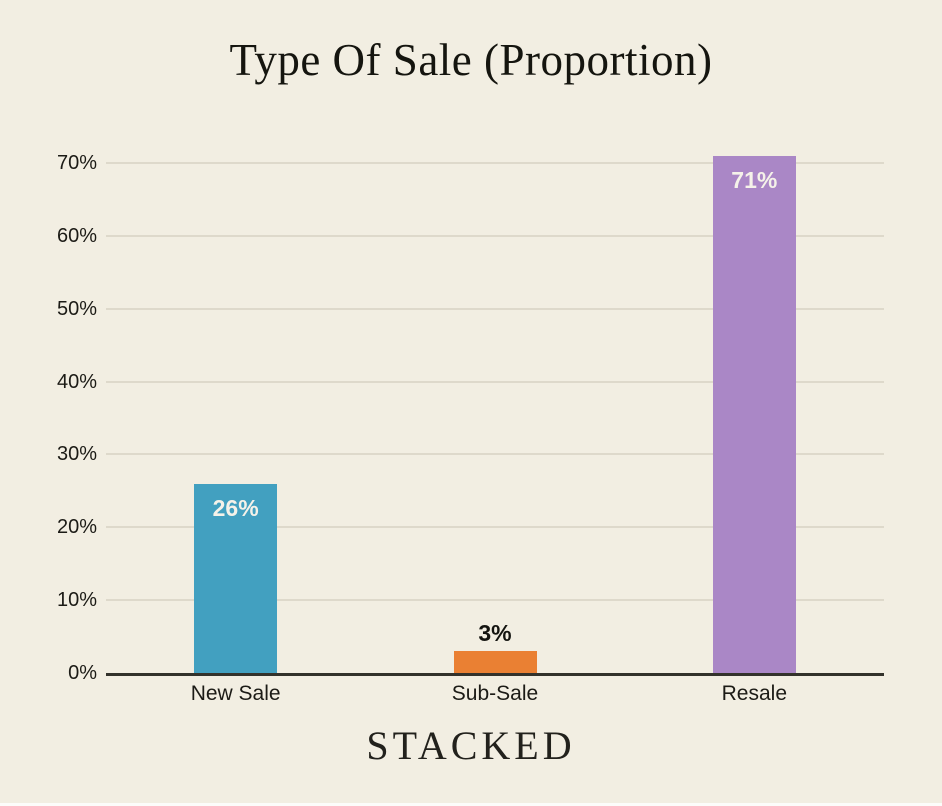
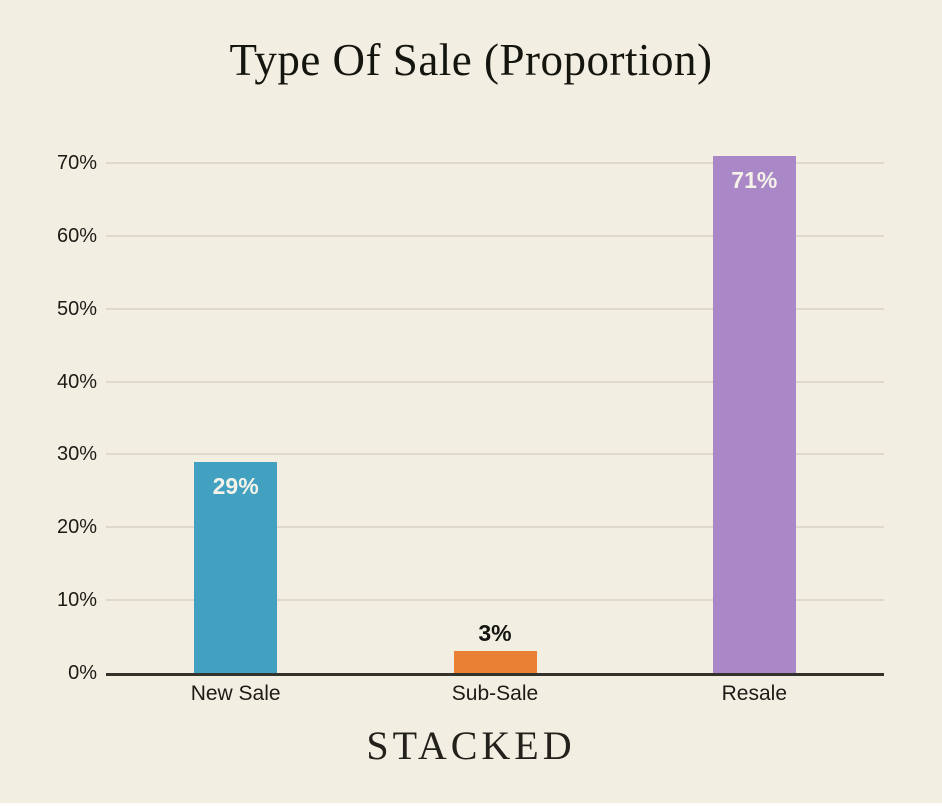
New Sale: 26% -> 29%
